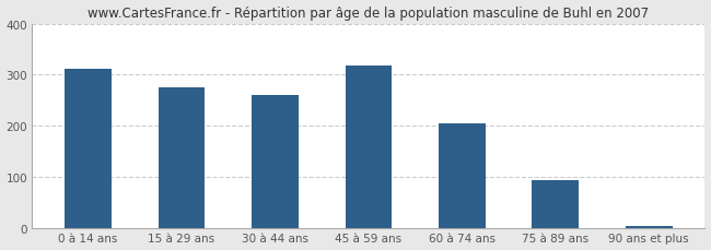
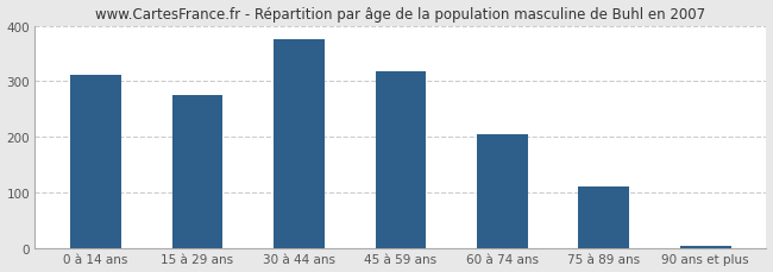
30 à 44 ans: 260 -> 375
75 à 89 ans: 95 -> 111
